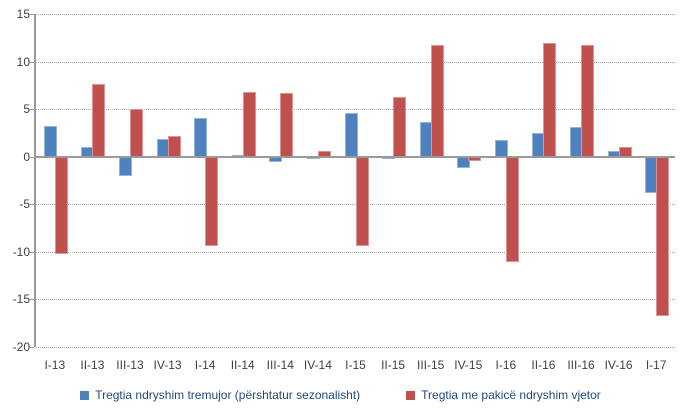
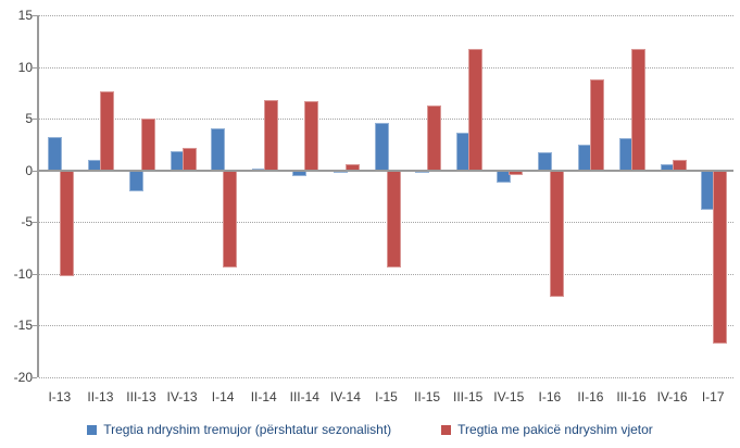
Tregtia me pakicë ndryshim vjetor/I-16: -11 -> -12
Tregtia me pakicë ndryshim vjetor/II-16: 12 -> 9
